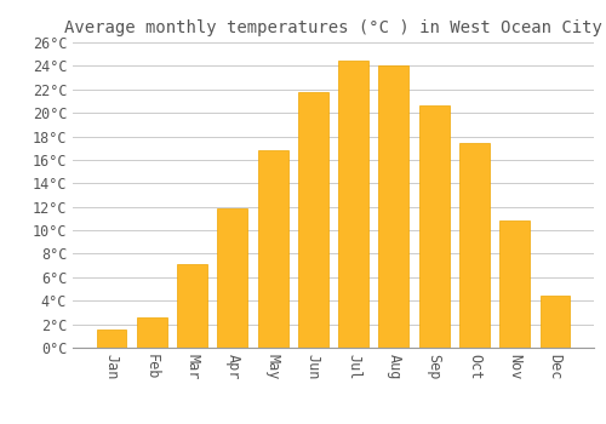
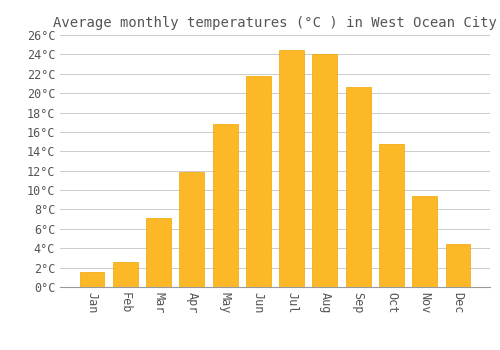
Oct: 17.4°C -> 14.8°C
Nov: 10.8°C -> 9.4°C
